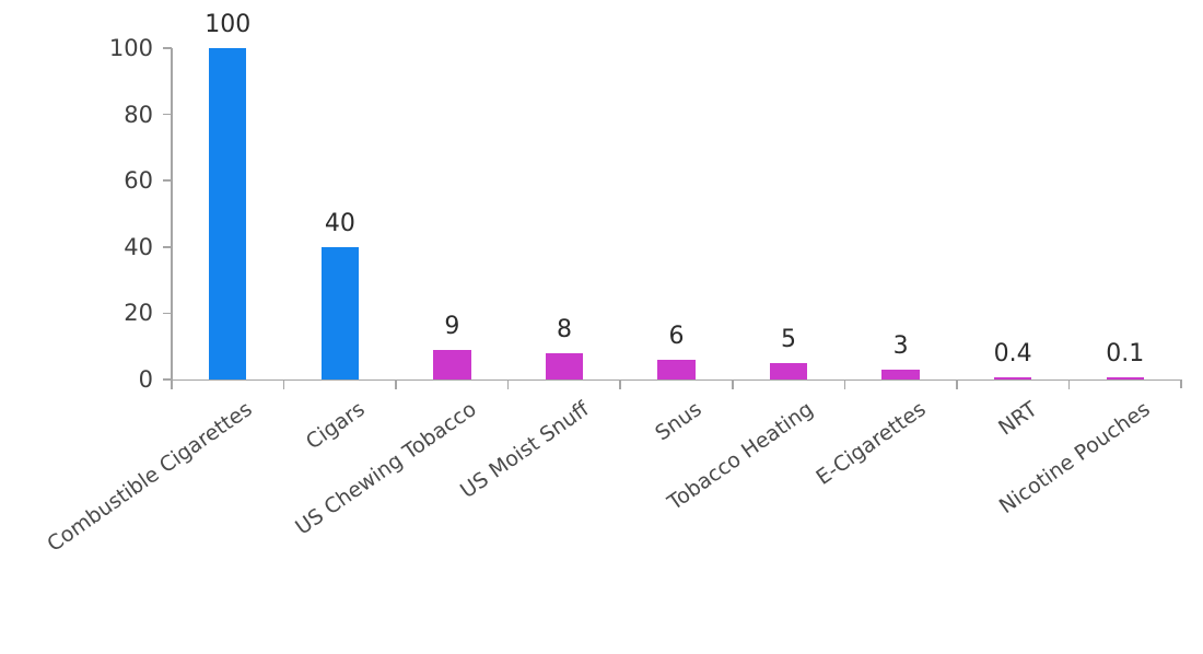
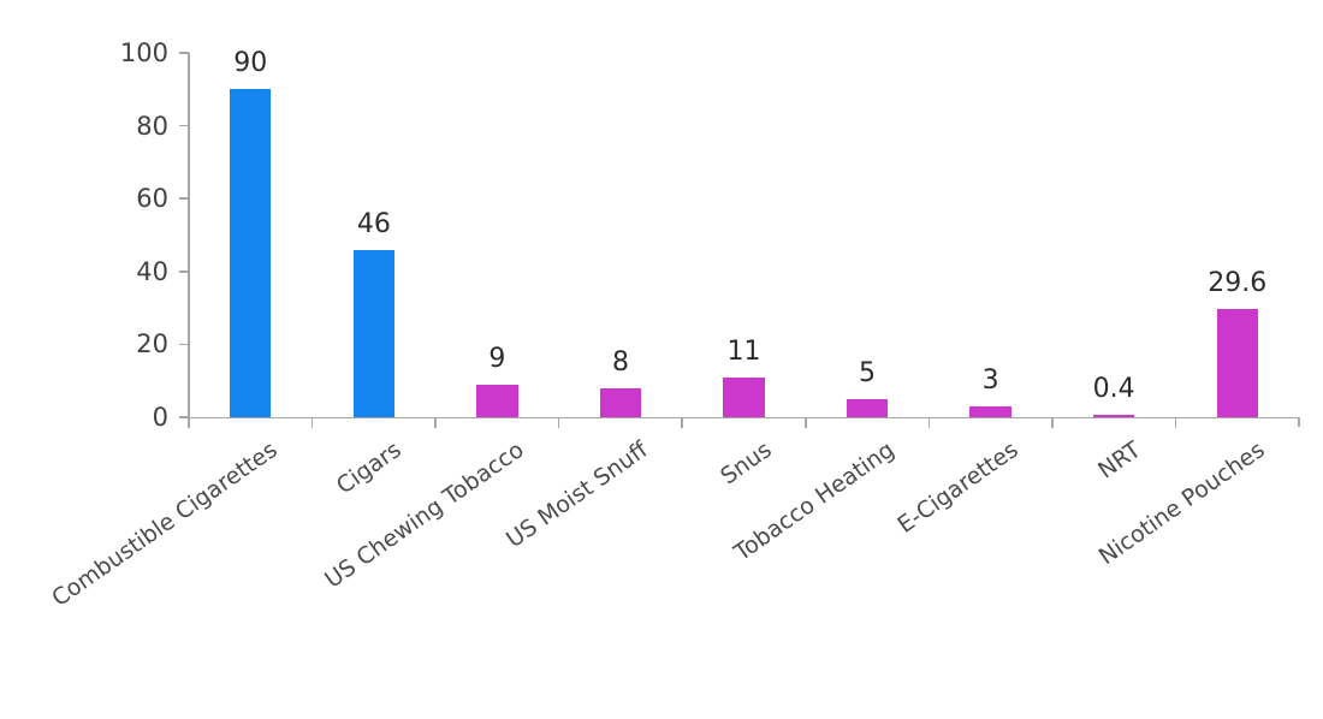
Combustible Cigarettes: 100 -> 90
Cigars: 40 -> 46
Snus: 6 -> 11
Nicotine Pouches: 0.1 -> 29.6
